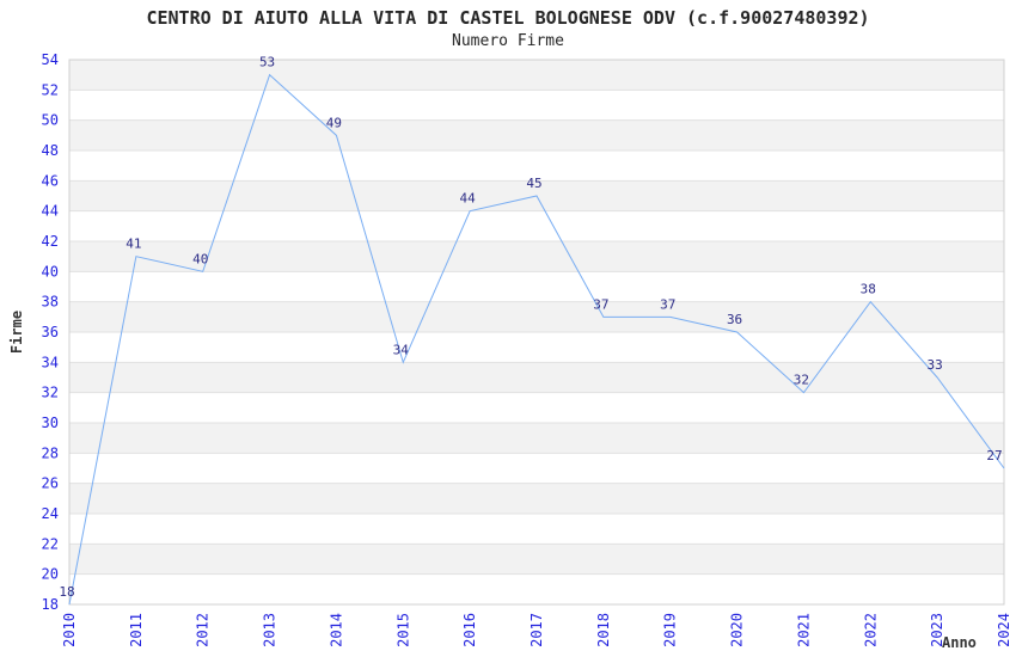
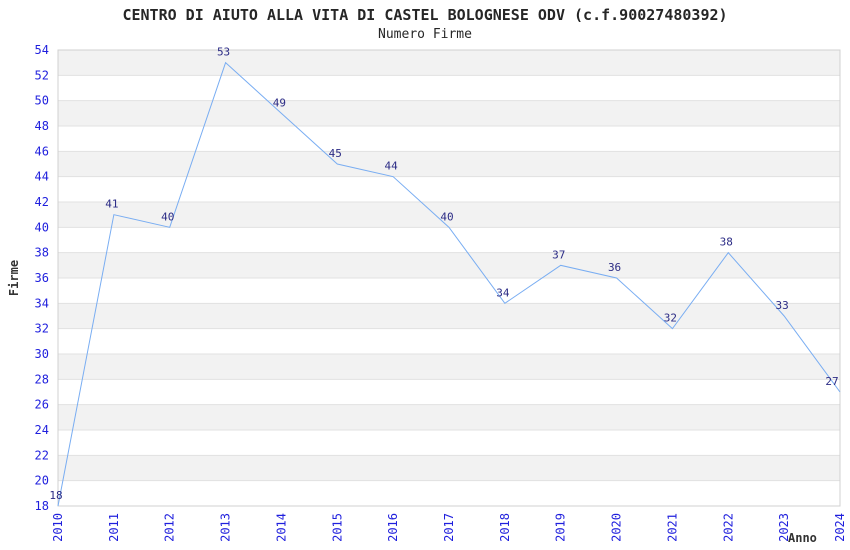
2015: 34 -> 45
2017: 45 -> 40
2018: 37 -> 34
